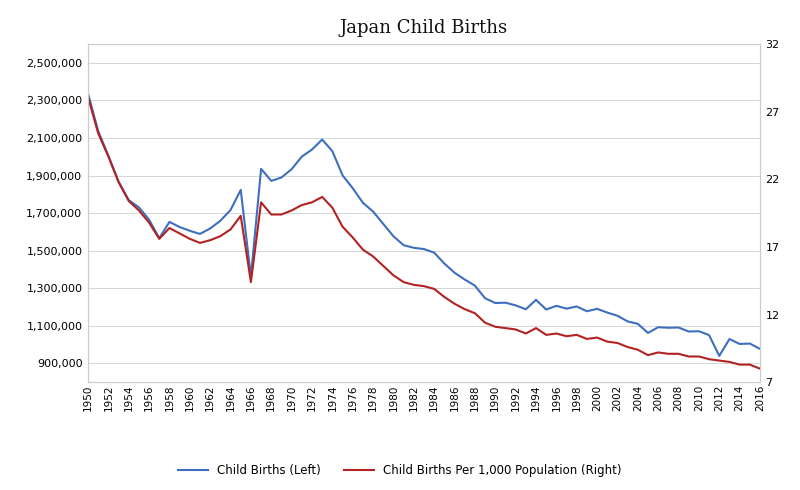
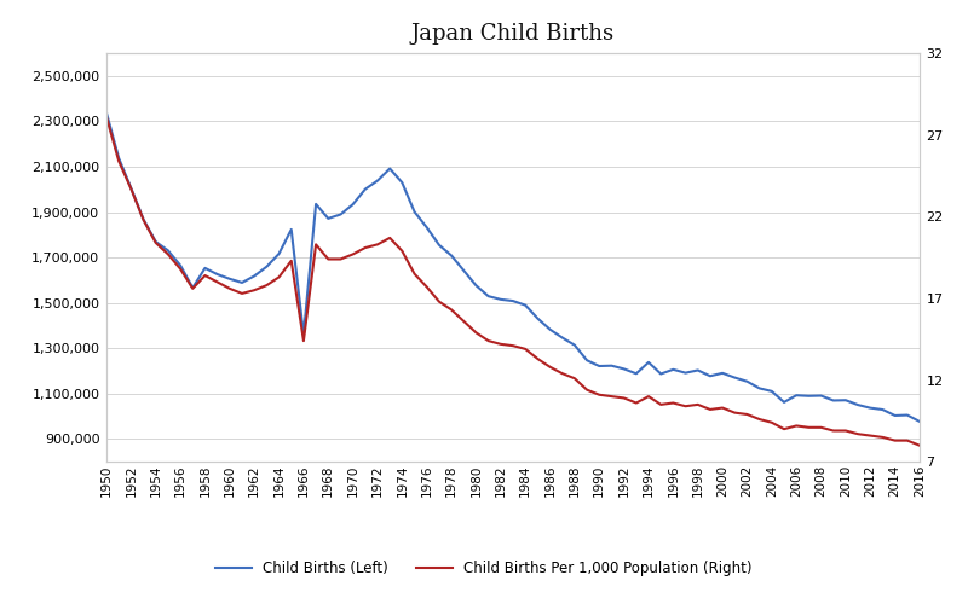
Child Births (Left)/2012: 940,000 -> 1,040,000
